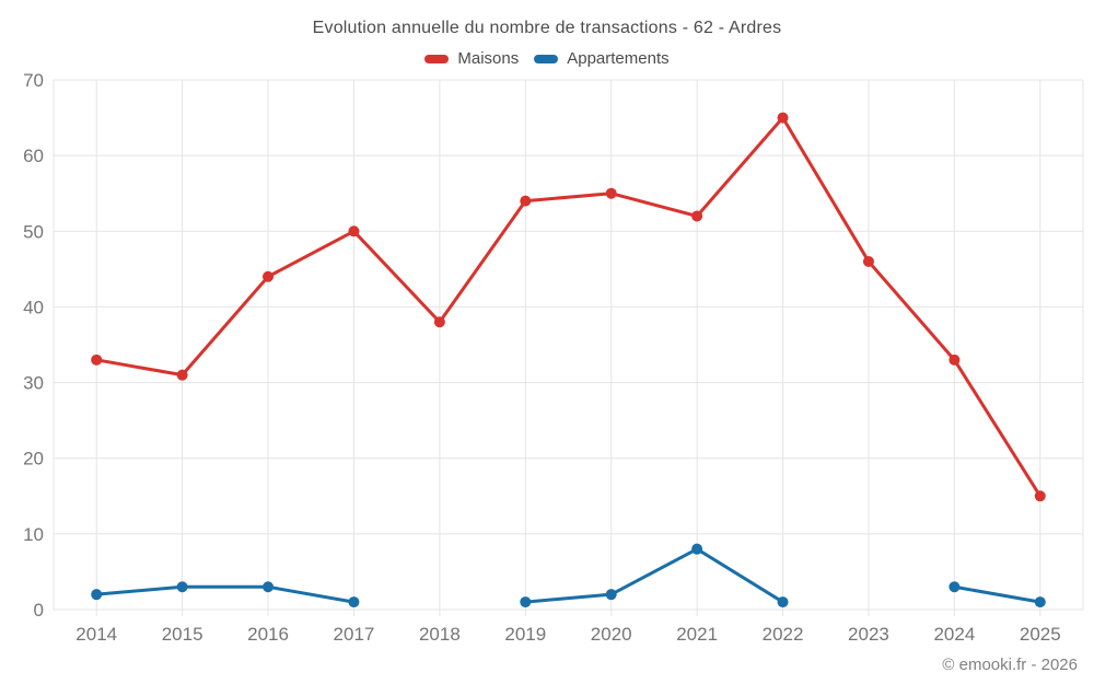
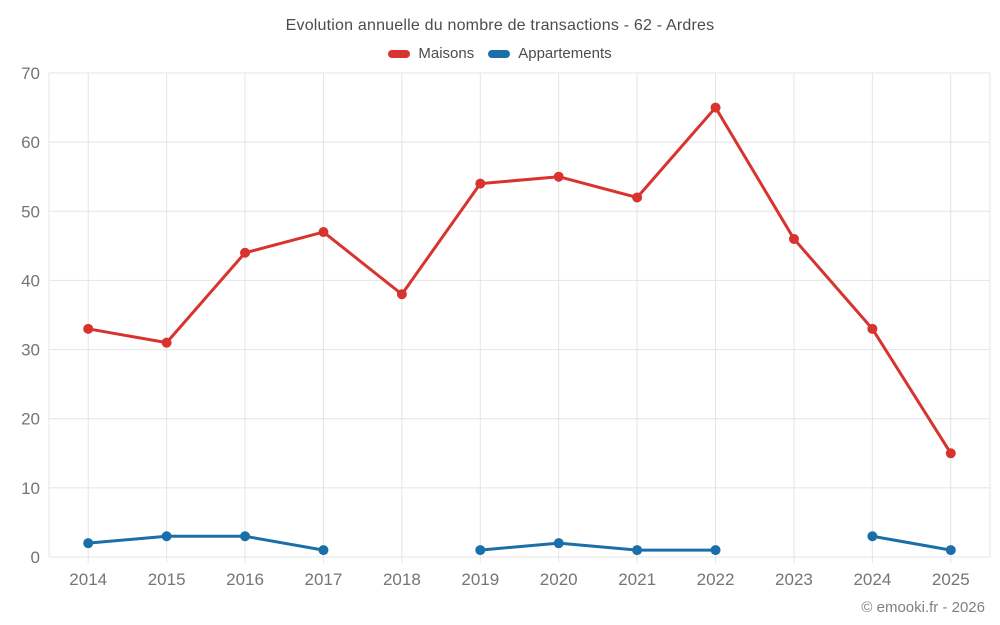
Maisons/2017: 50 -> 47
Appartements/2021: 8 -> 1
